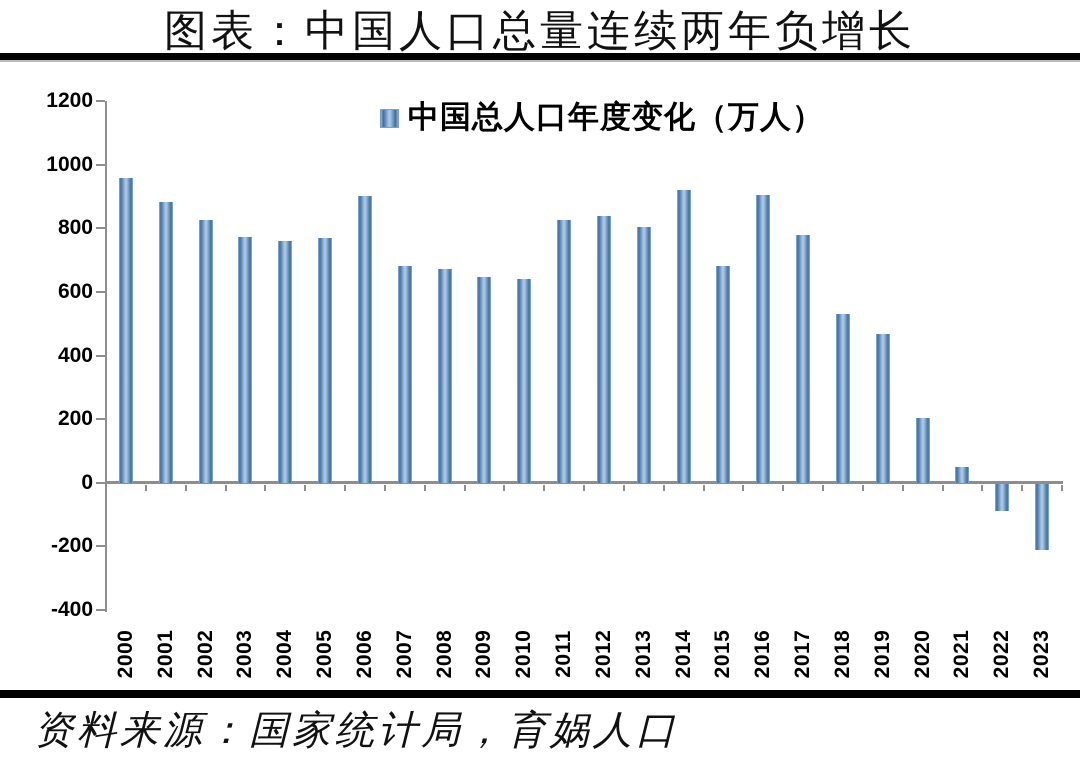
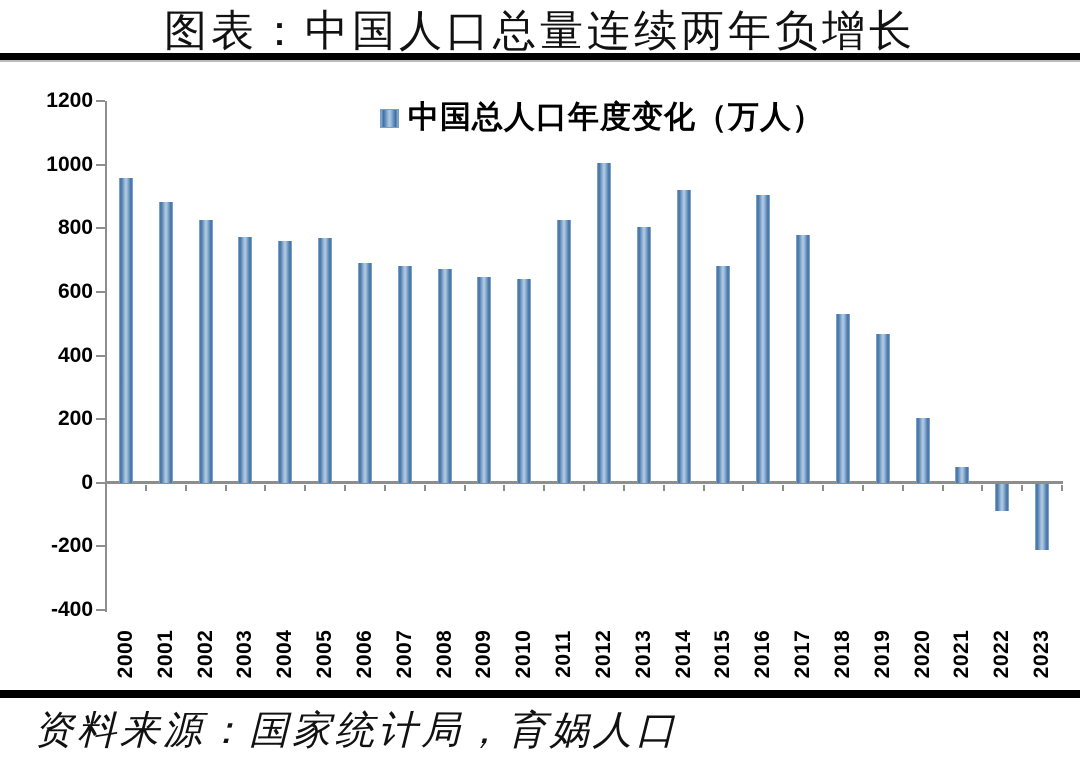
2006: 900 -> 690
2012: 840 -> 1010
